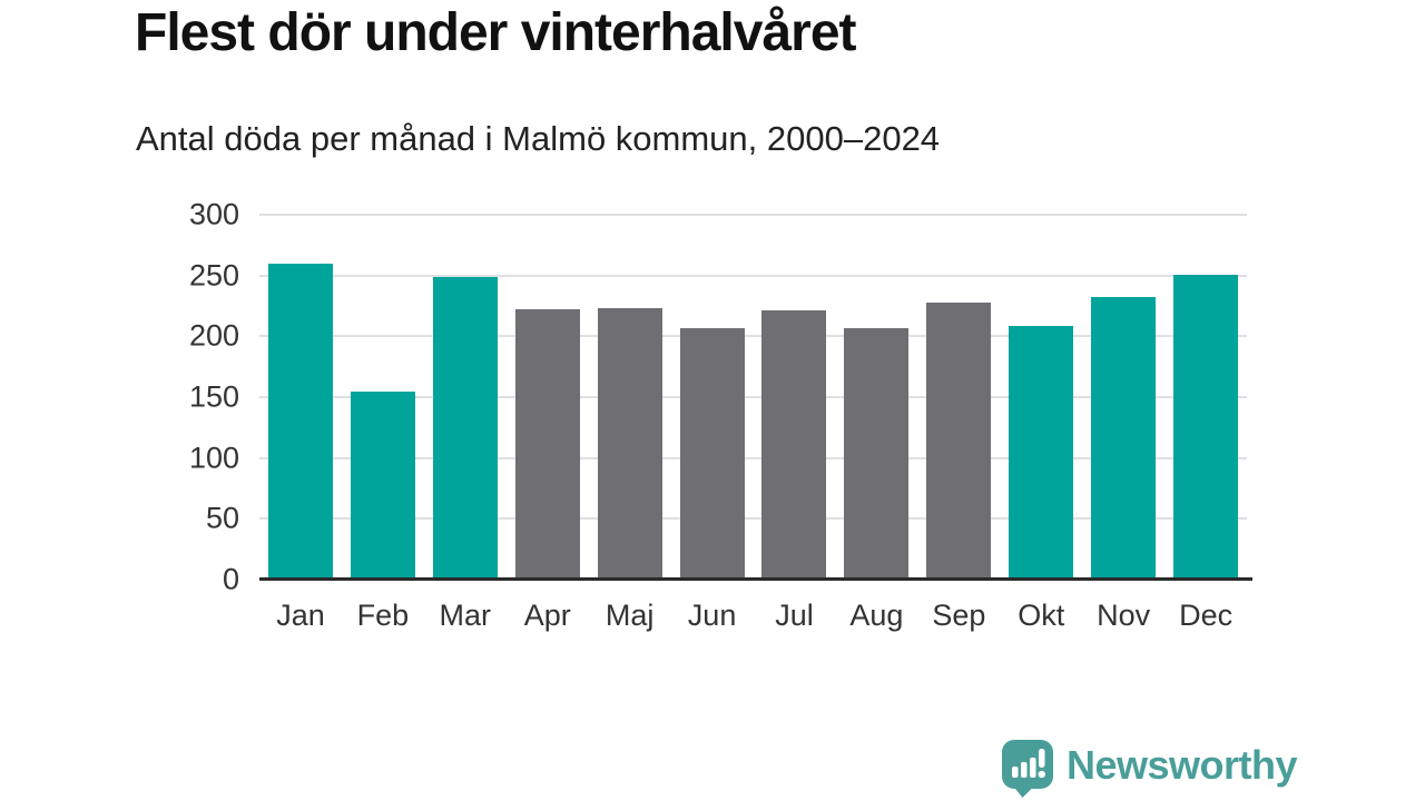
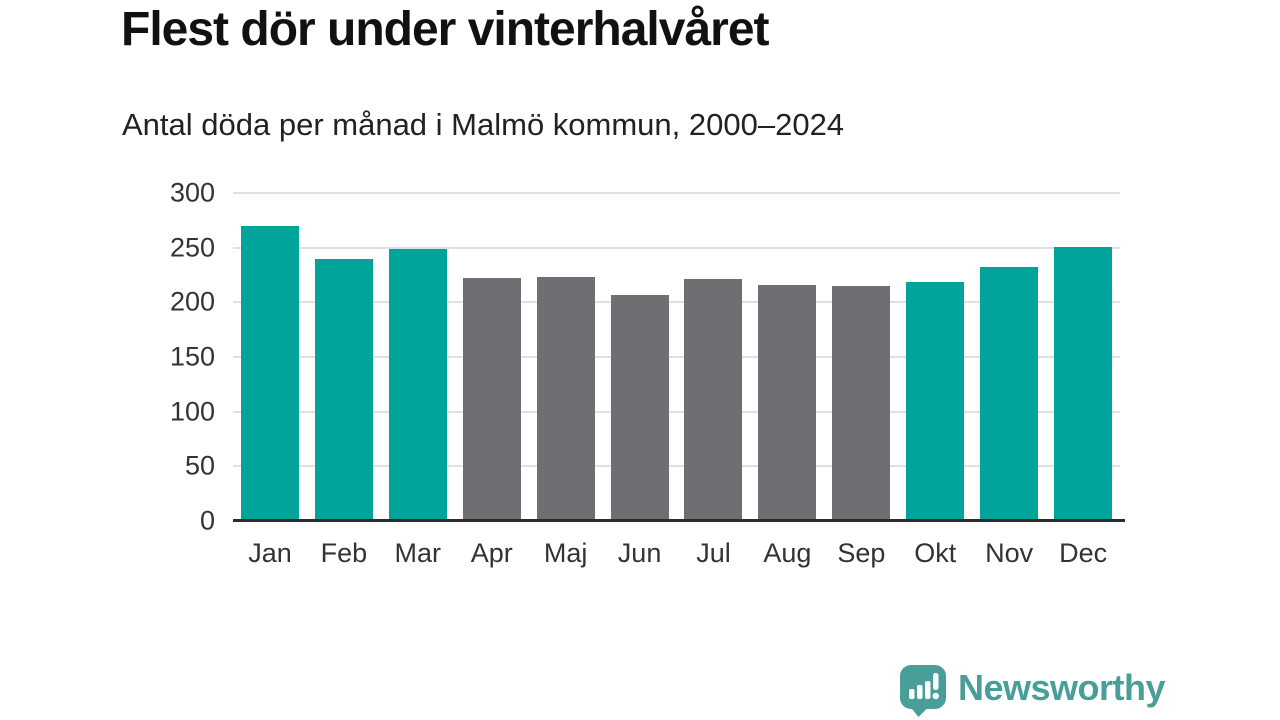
Jan: 260 -> 270
Feb: 155 -> 240
Aug: 207 -> 216
Sep: 228 -> 215
Okt: 209 -> 219
